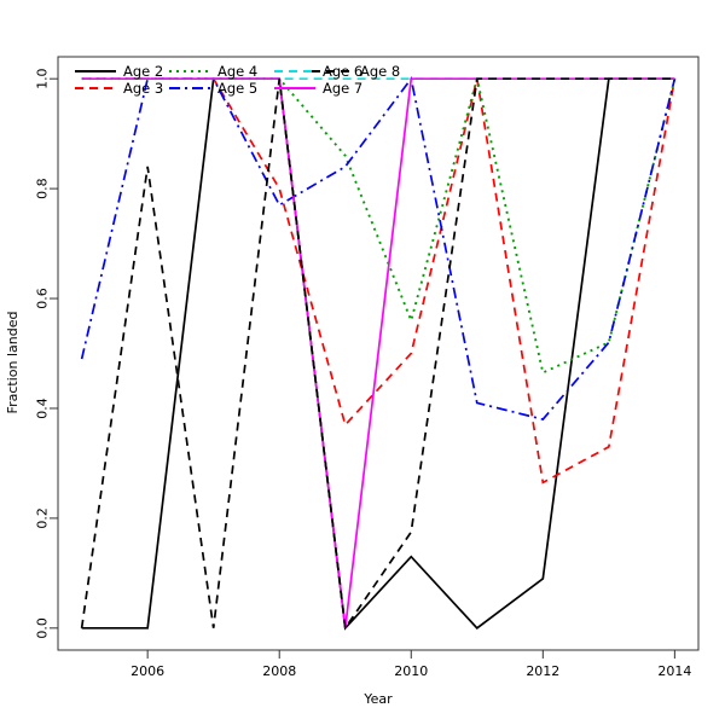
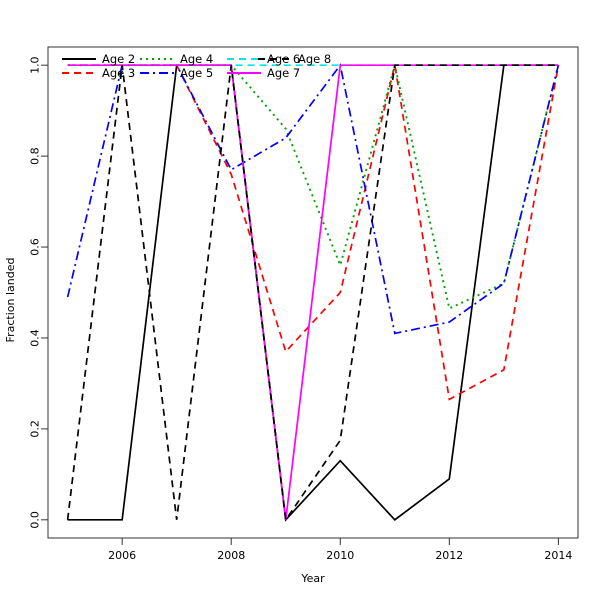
Age 8/2006: 0.84 -> 1.00
Age 3/2008: 0.80 -> 0.76
Age 5/2012: 0.38 -> 0.43
